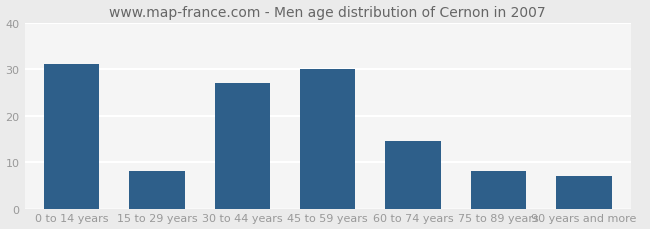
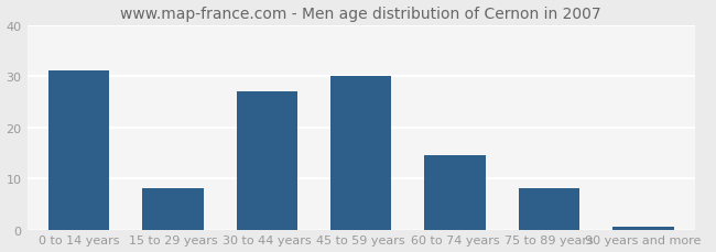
90 years and more: 7.0 -> 0.5
